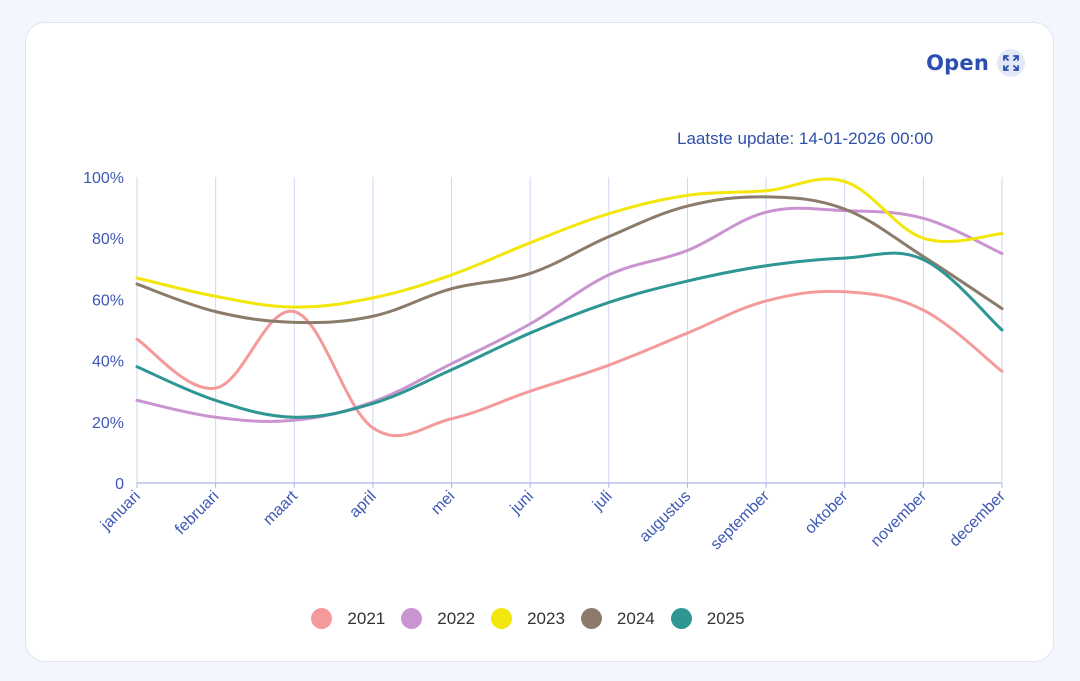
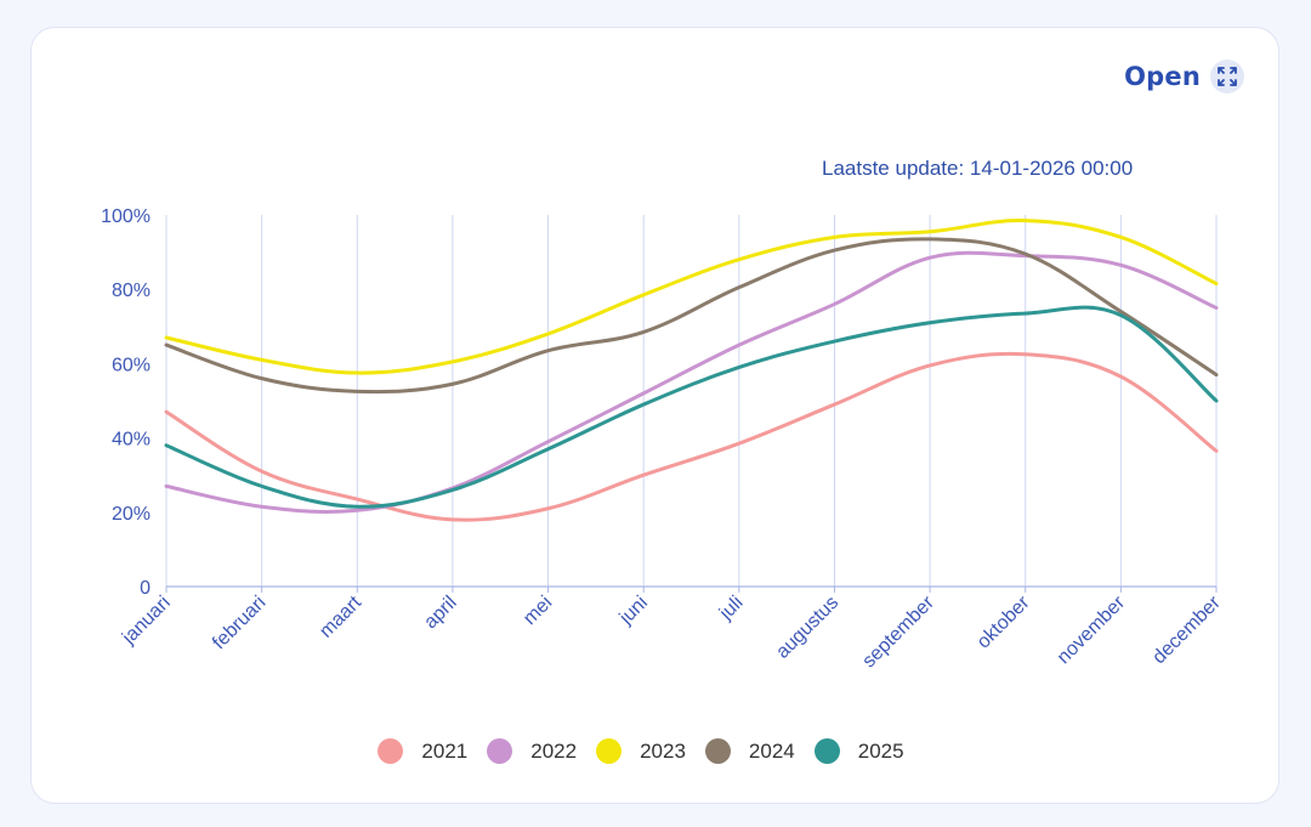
2021/maart: 56% -> 24%
2022/juli: 68% -> 65%
2023/november: 80% -> 94%
